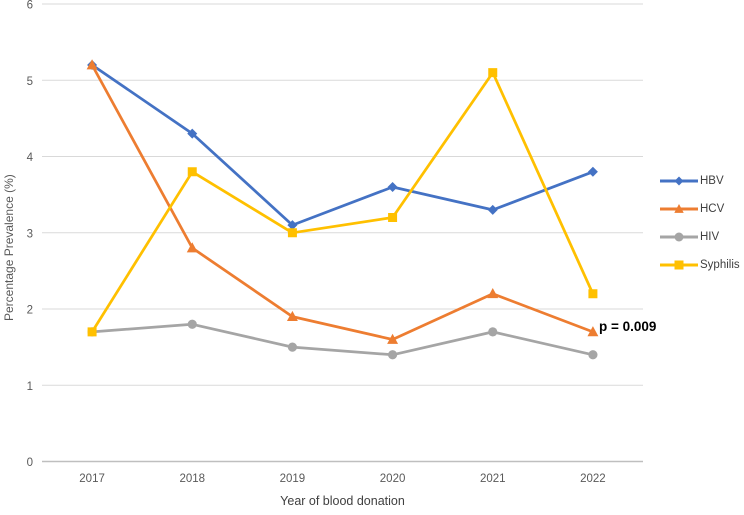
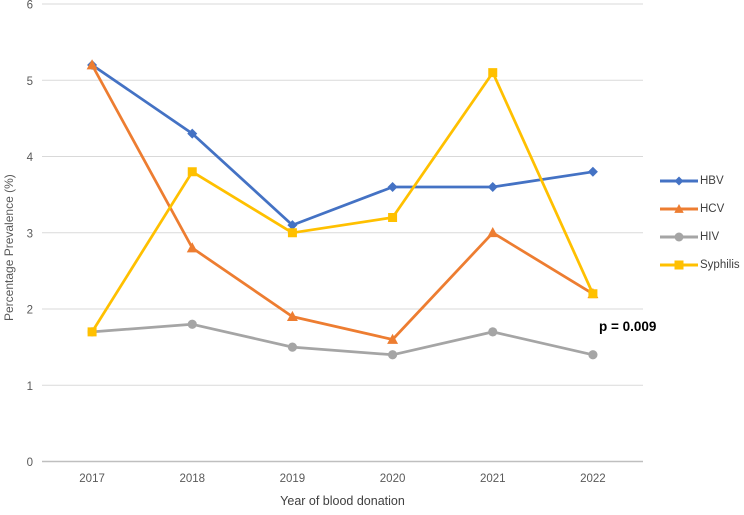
HBV/2021: 3.3 -> 3.6
HCV/2021: 2.2 -> 3.0
HCV/2022: 1.7 -> 2.2
